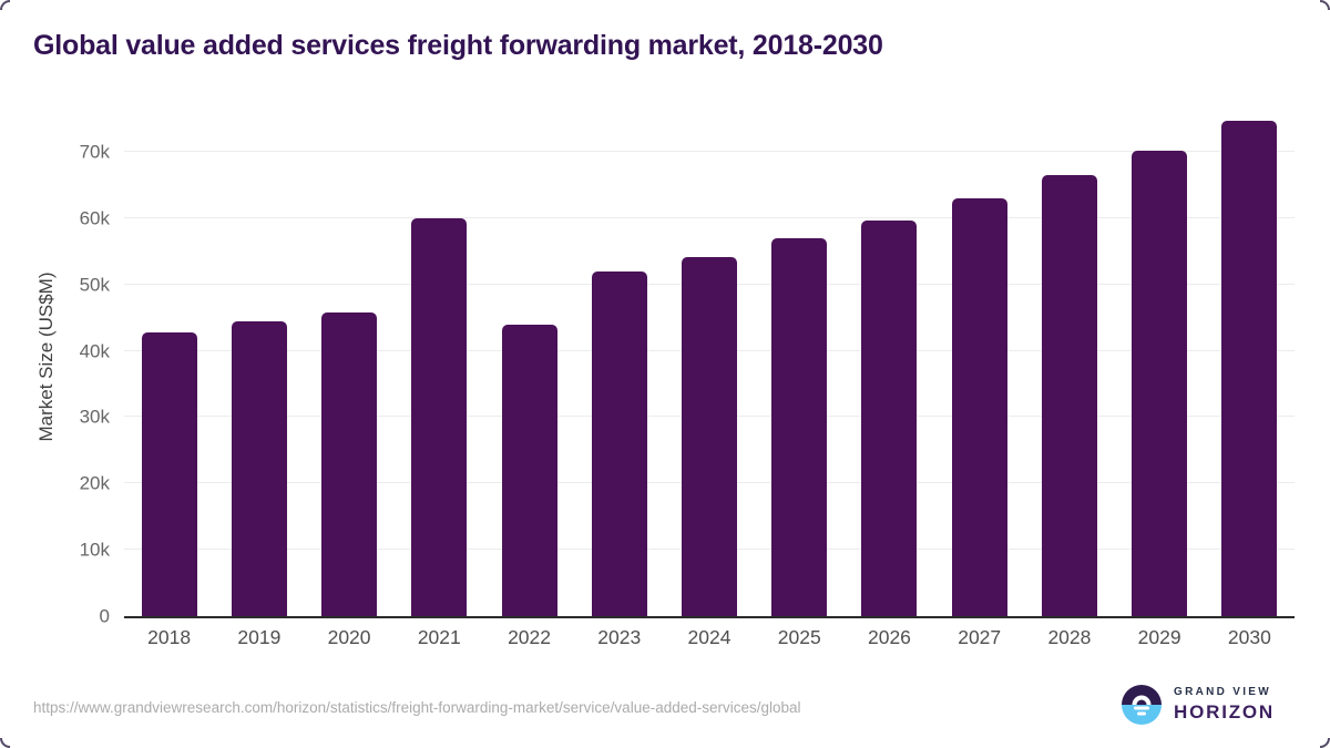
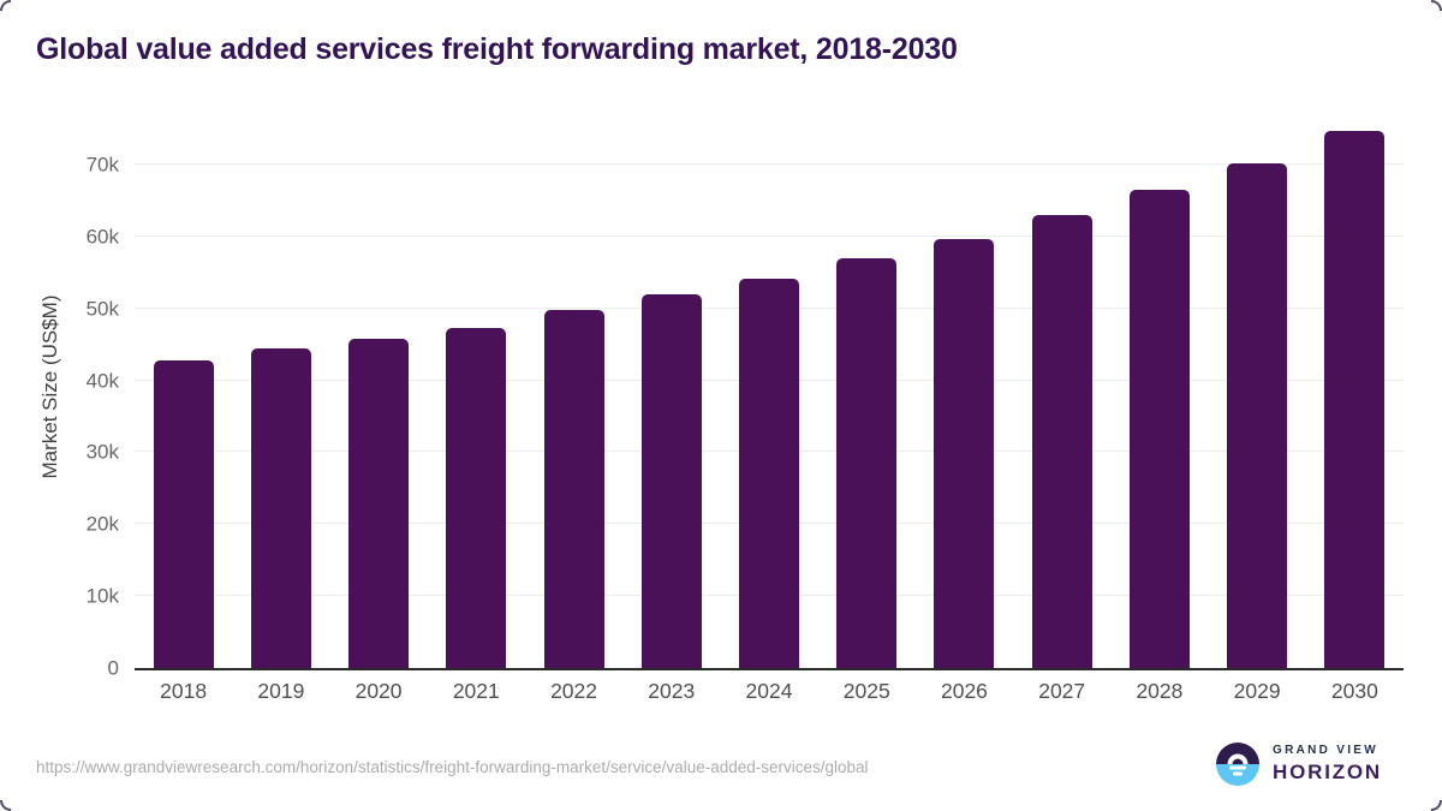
2021: 60k -> 47k
2022: 44k -> 50k
